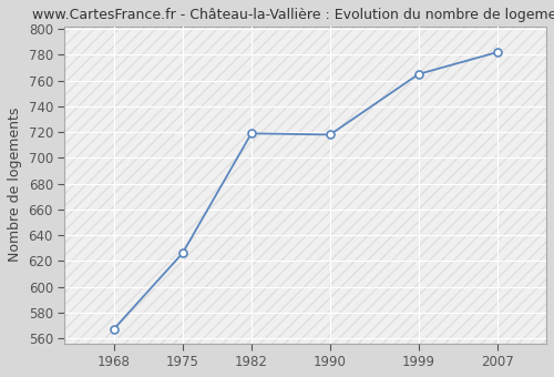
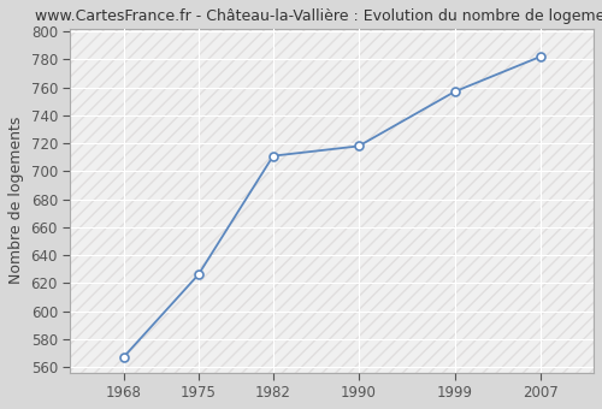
1982: 719 -> 711
1999: 765 -> 757
